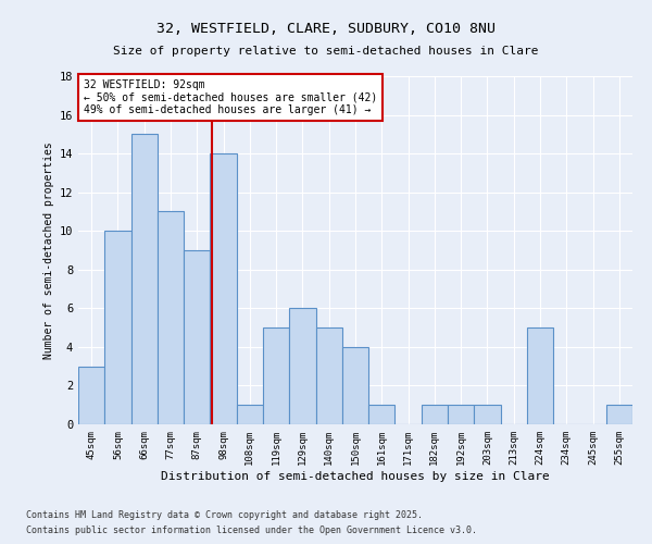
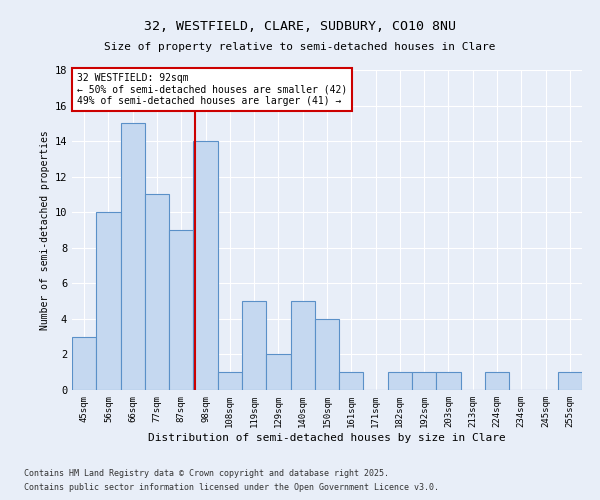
129sqm: 6 -> 2
224sqm: 5 -> 1
